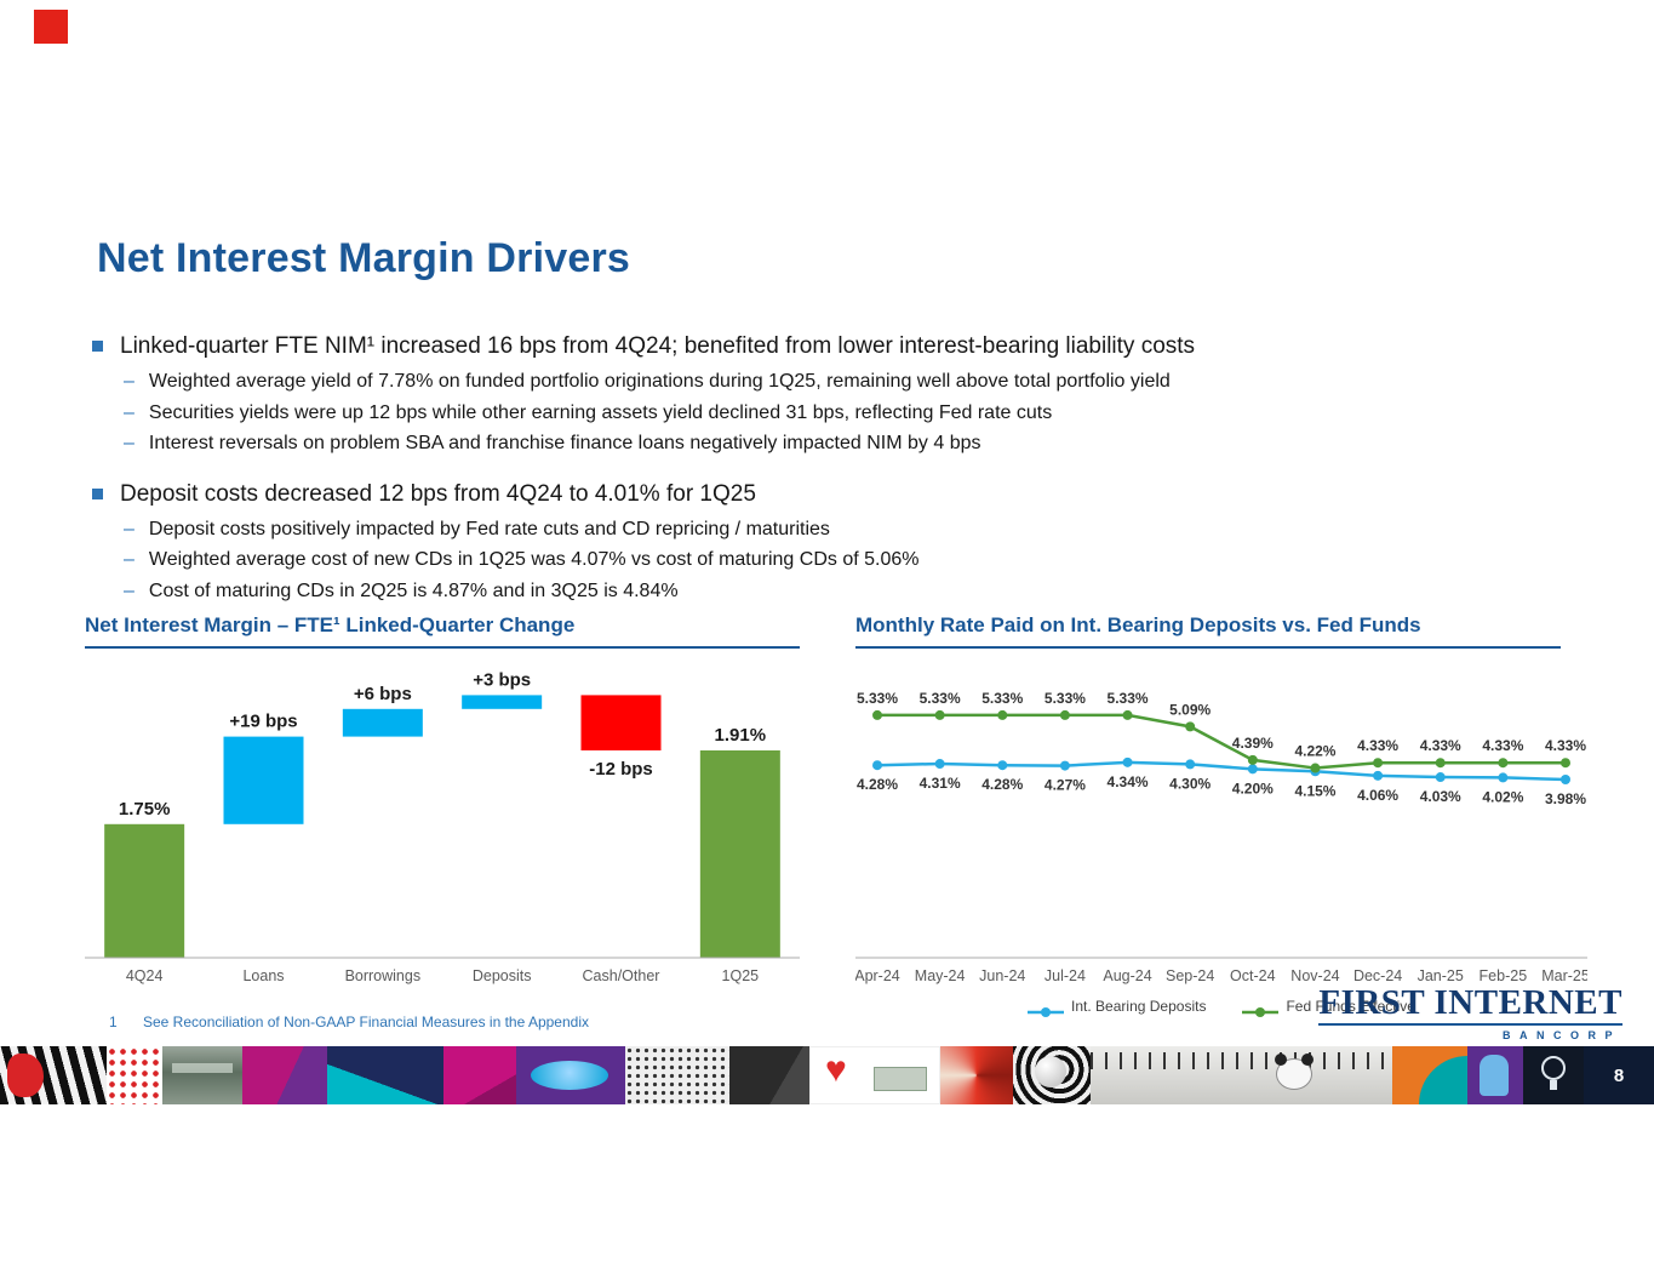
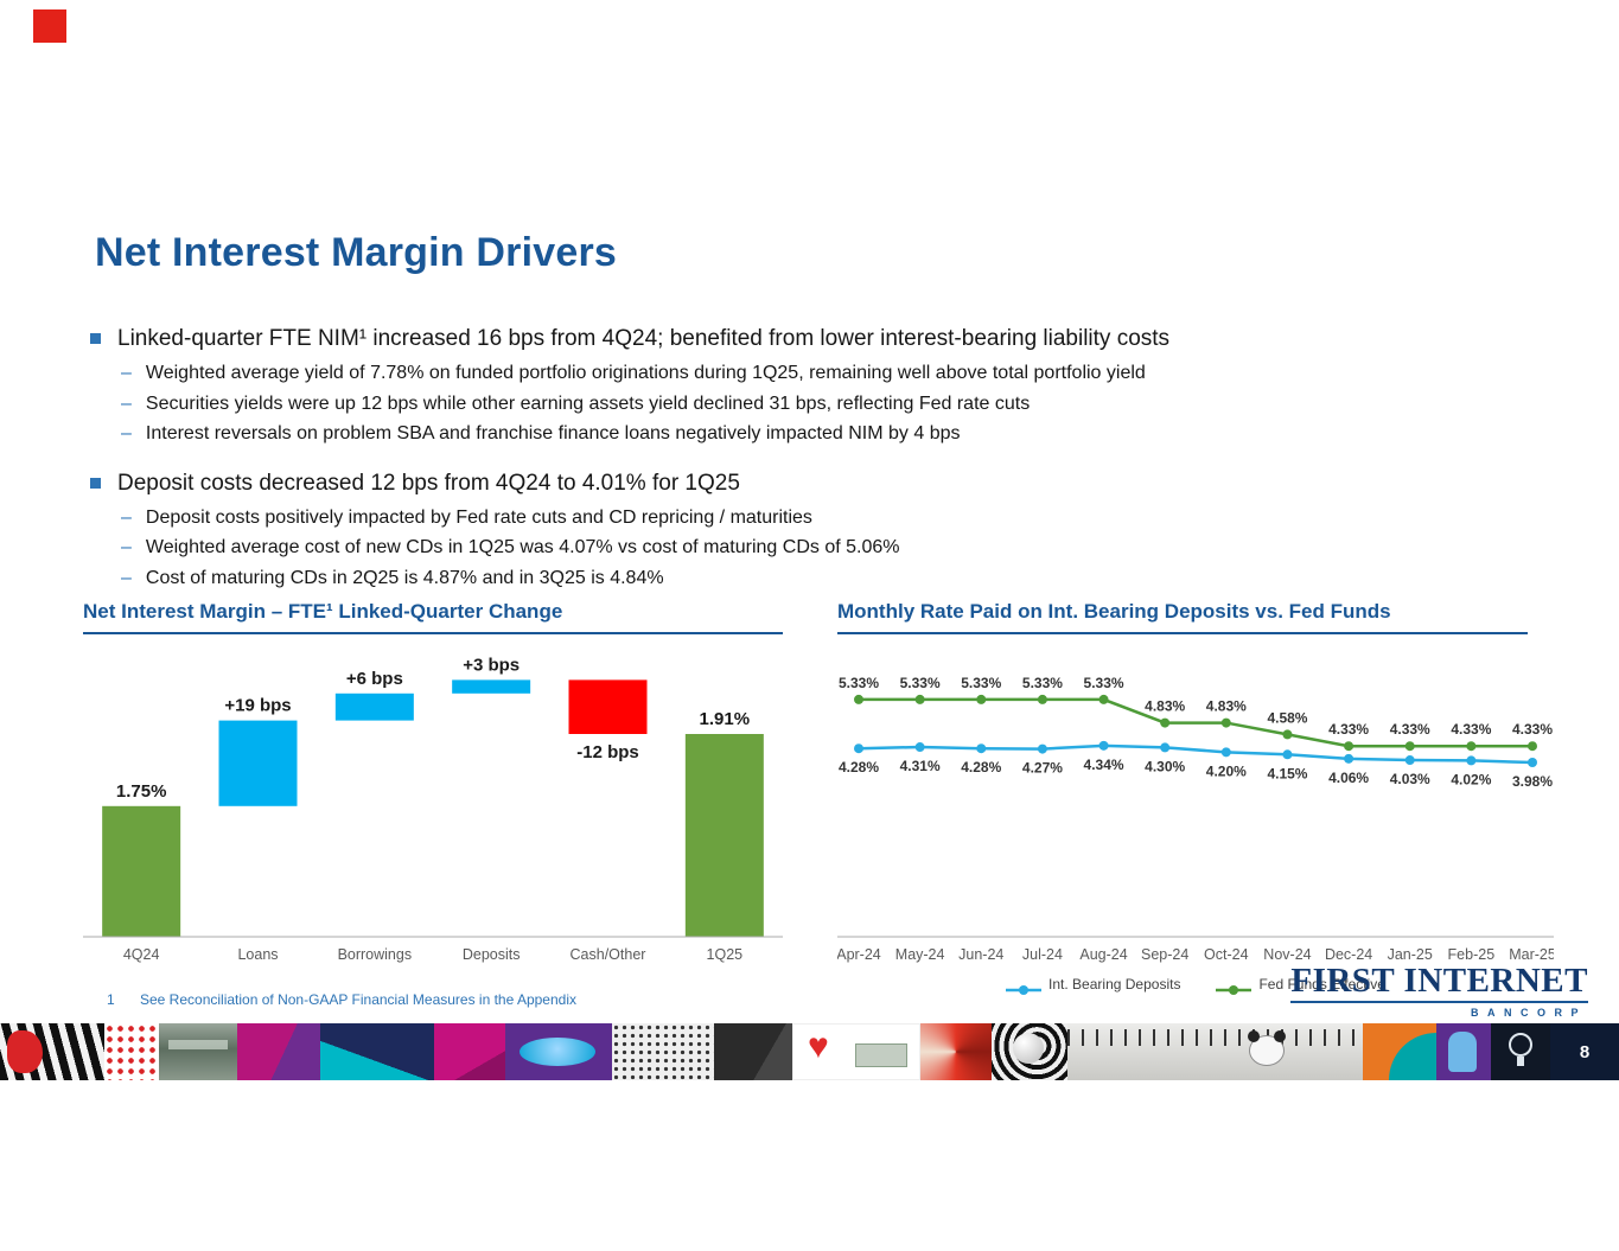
Monthly Rate Paid on Int. Bearing Deposits vs. Fed Funds/Fed Funds Effective/Sep-24: 5.09% -> 4.83%
Monthly Rate Paid on Int. Bearing Deposits vs. Fed Funds/Fed Funds Effective/Oct-24: 4.39% -> 4.83%
Monthly Rate Paid on Int. Bearing Deposits vs. Fed Funds/Fed Funds Effective/Nov-24: 4.22% -> 4.58%
